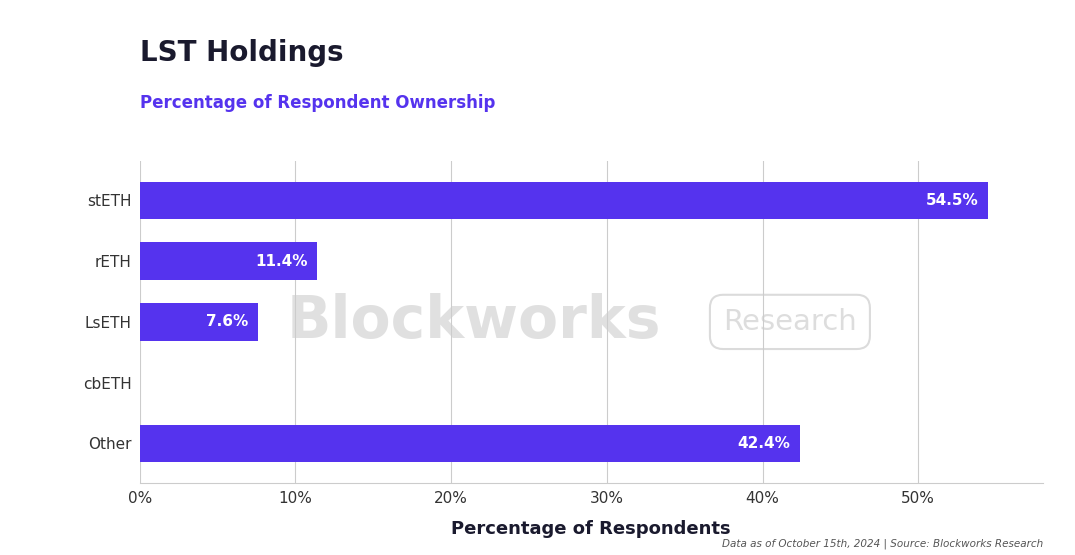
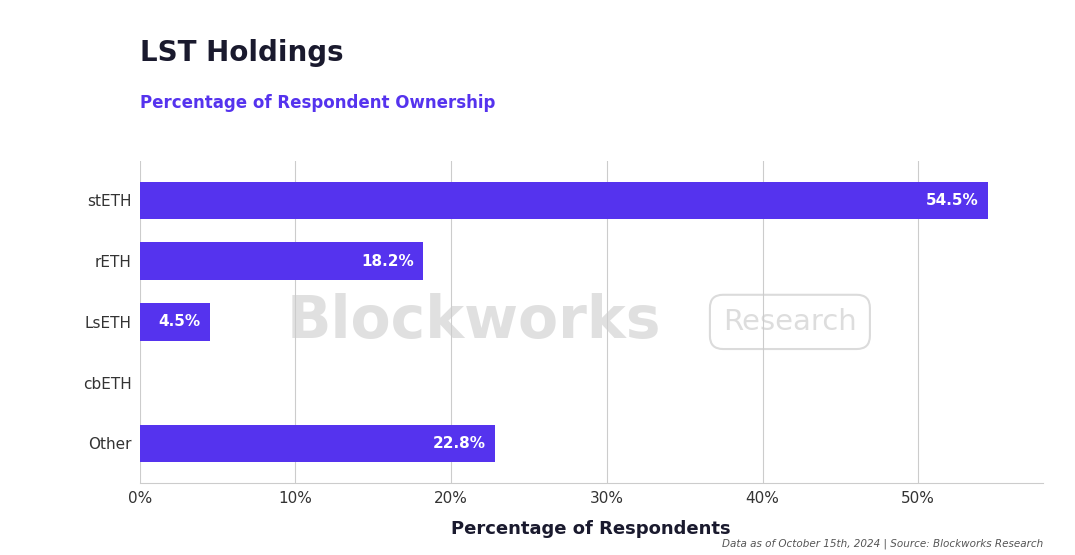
rETH: 11.4% -> 18.2%
LsETH: 7.6% -> 4.5%
Other: 42.4% -> 22.8%
